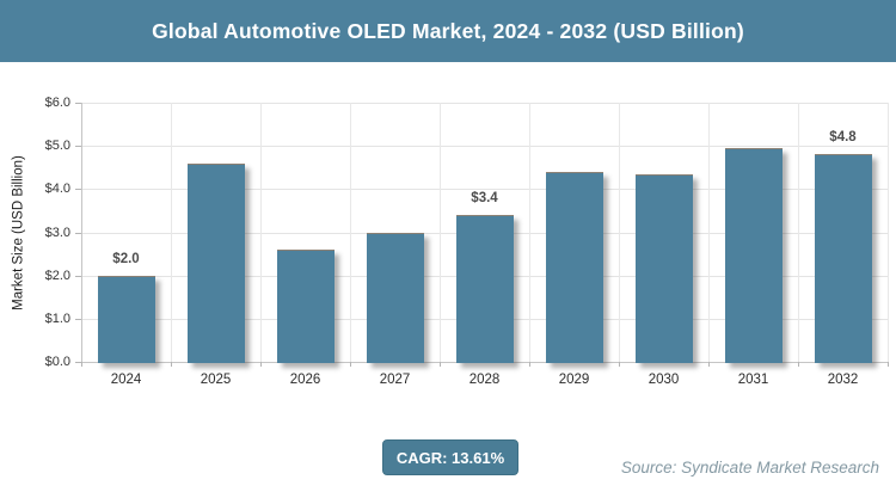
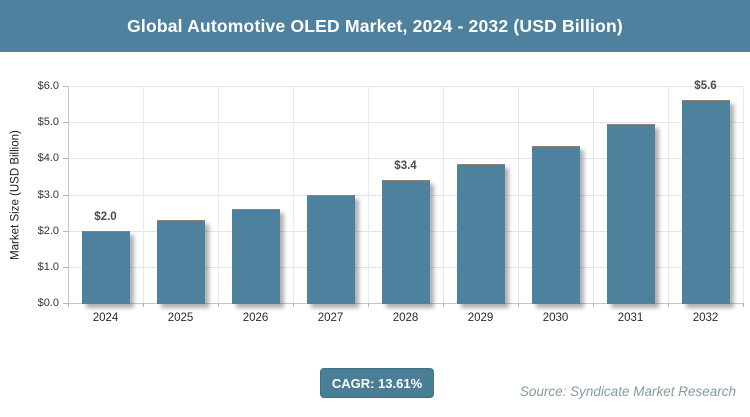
2025: $4.6 -> $2.3
2029: $4.4 -> $3.9
2032: $4.8 -> $5.6
